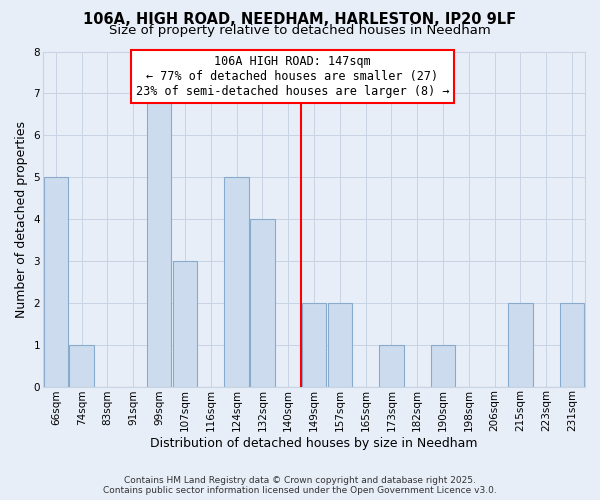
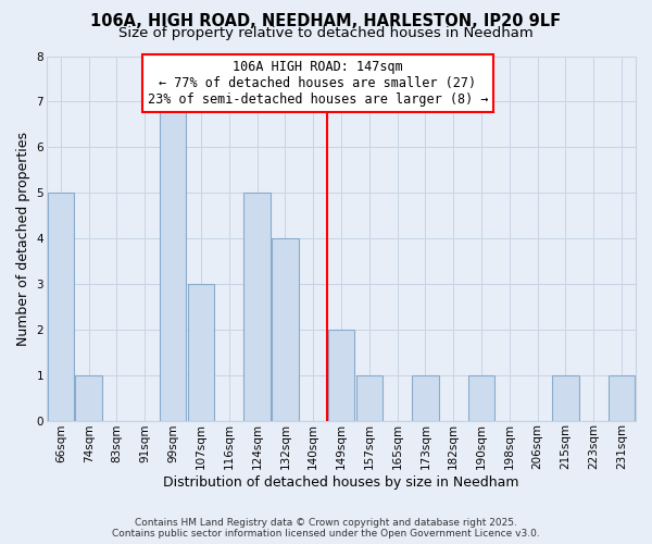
157sqm: 2 -> 1
215sqm: 2 -> 1
231sqm: 2 -> 1
